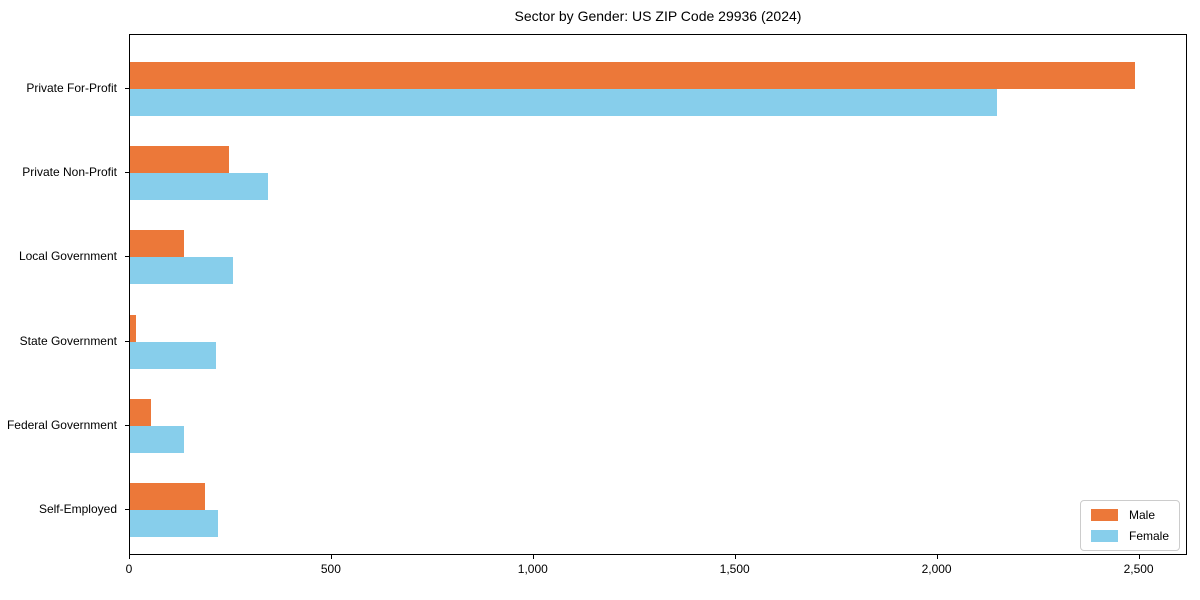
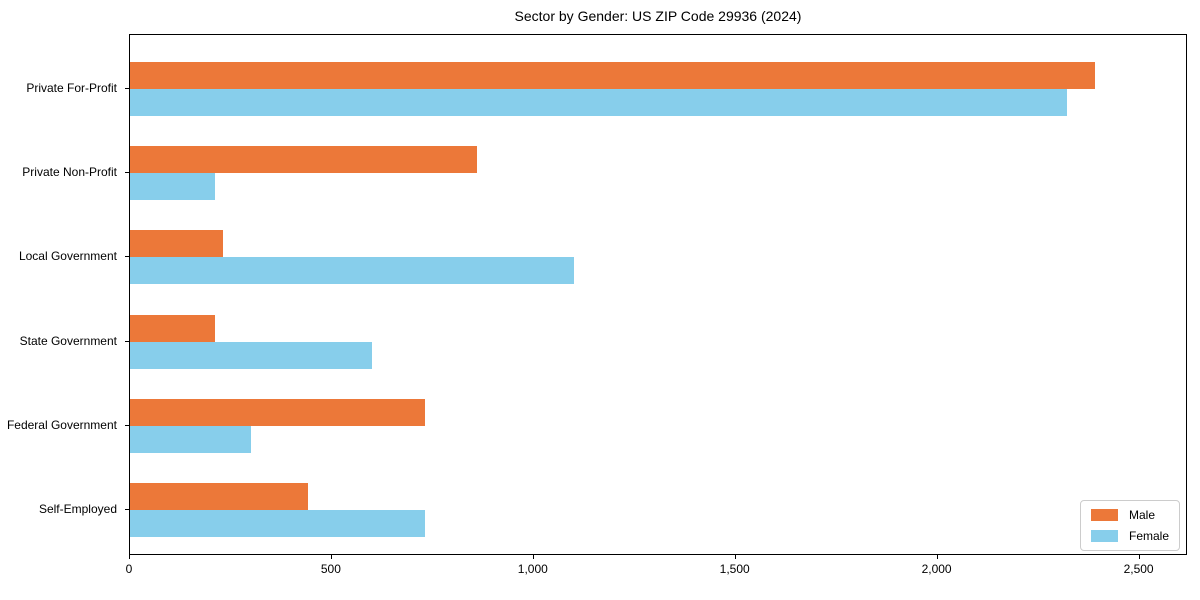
Male/Private For-Profit: 2490 -> 2390
Female/Private For-Profit: 2150 -> 2320
Male/Private Non-Profit: 250 -> 860
Female/Private Non-Profit: 340 -> 210
Male/Local Government: 130 -> 230
Female/Local Government: 260 -> 1100
Male/State Government: 10 -> 210
Female/State Government: 210 -> 600
Male/Federal Government: 50 -> 730
Female/Federal Government: 130 -> 300
Male/Self-Employed: 180 -> 440
Female/Self-Employed: 220 -> 730
